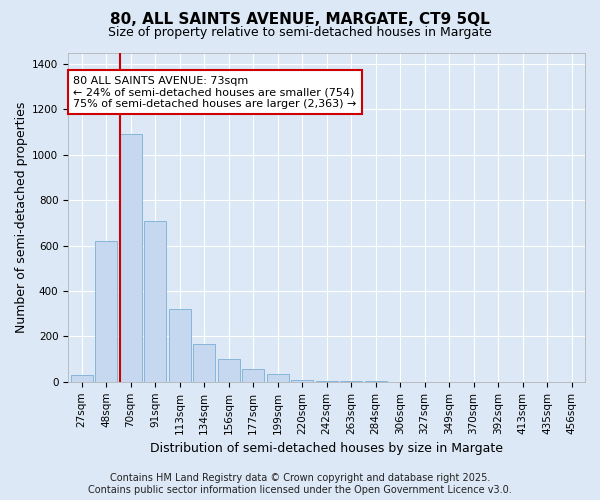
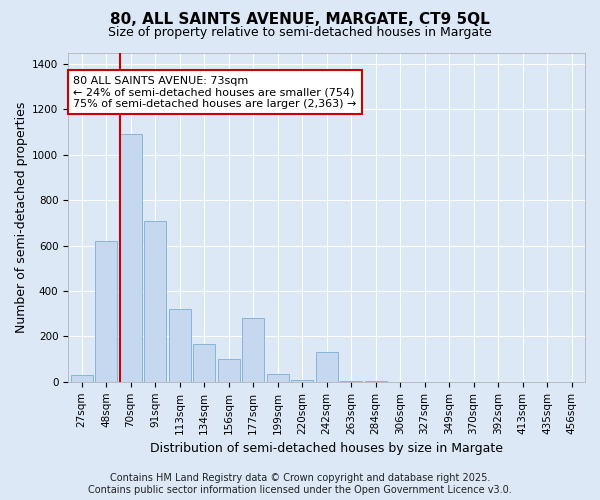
177sqm: 55 -> 280
242sqm: 5 -> 130
